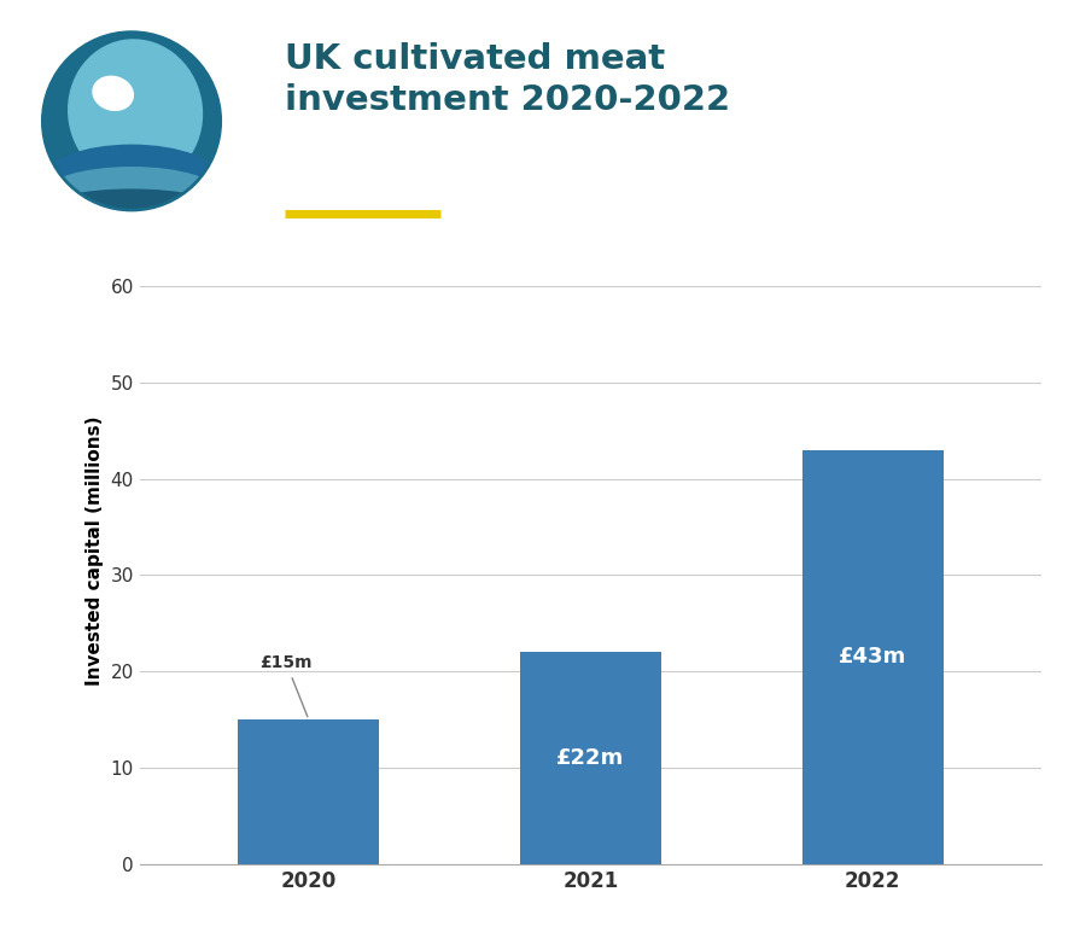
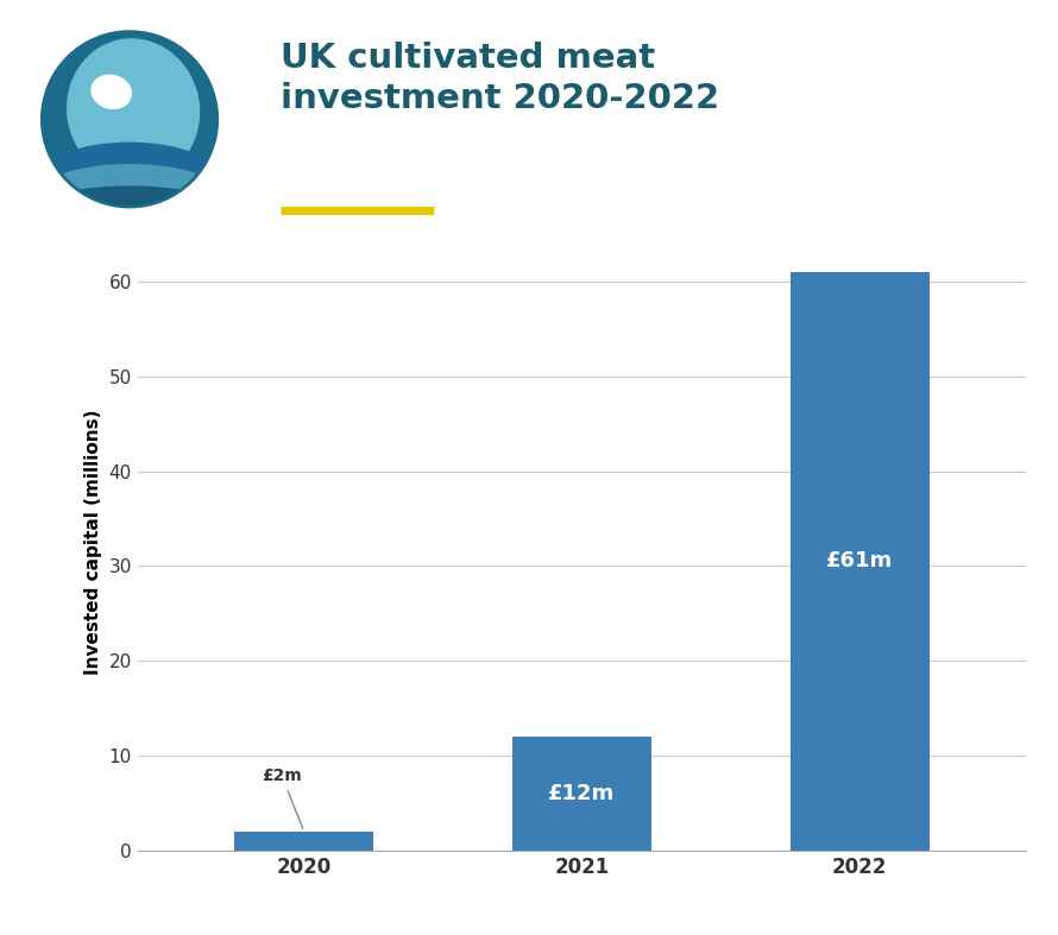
2020: £15m -> £2m
2021: £22m -> £12m
2022: £43m -> £61m
